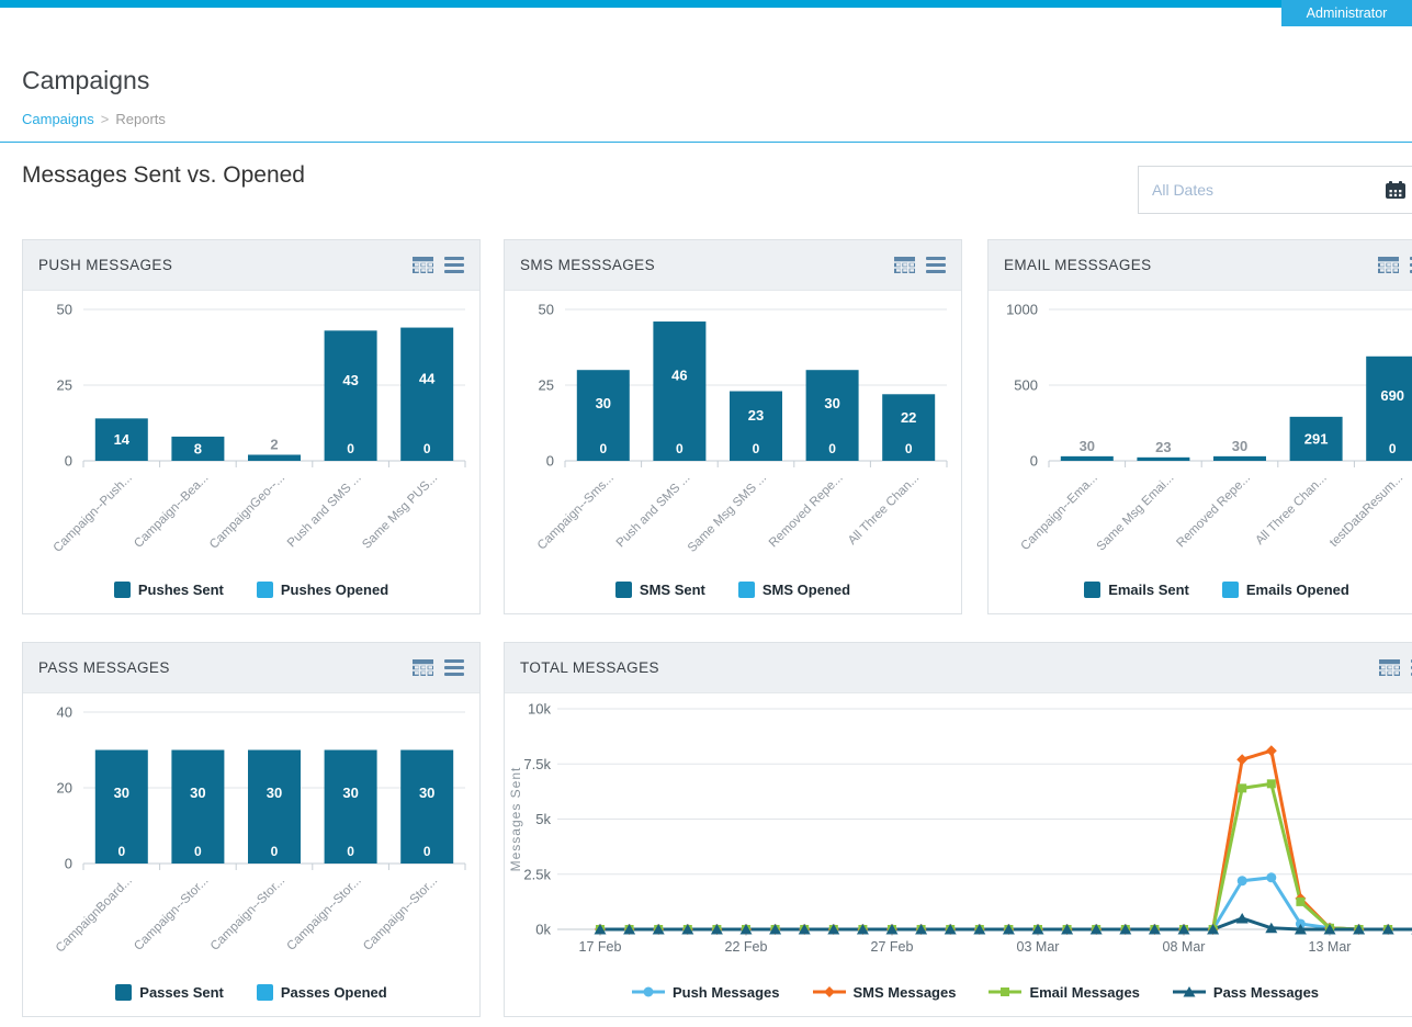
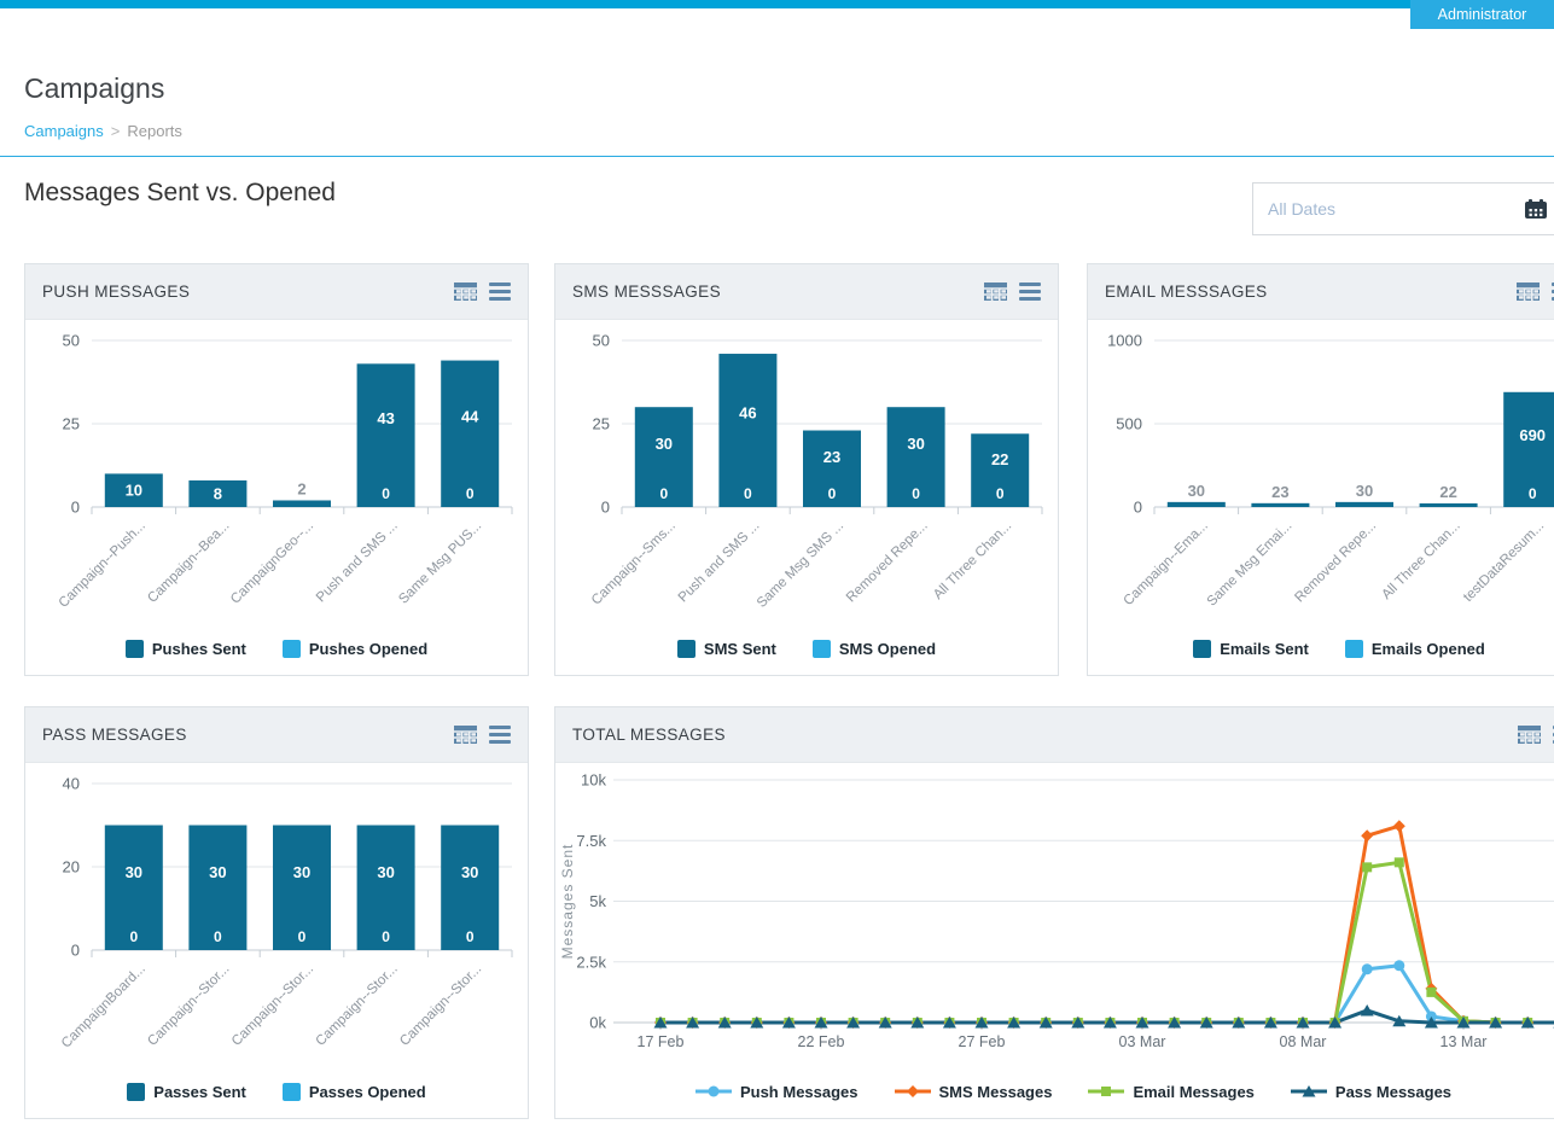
PUSH MESSAGES/Pushes Sent/Campaign--Push...: 14 -> 10
EMAIL MESSSAGES/Emails Sent/All Three Chan...: 291 -> 22
